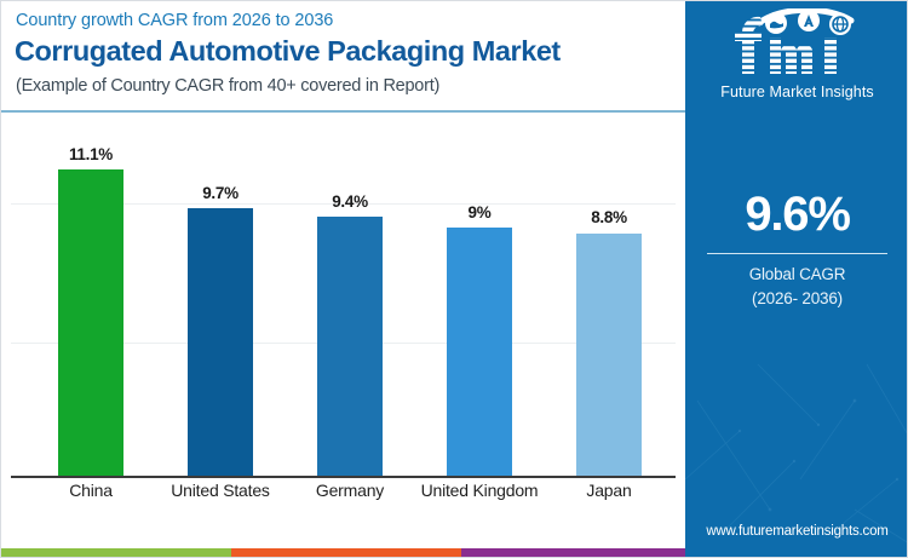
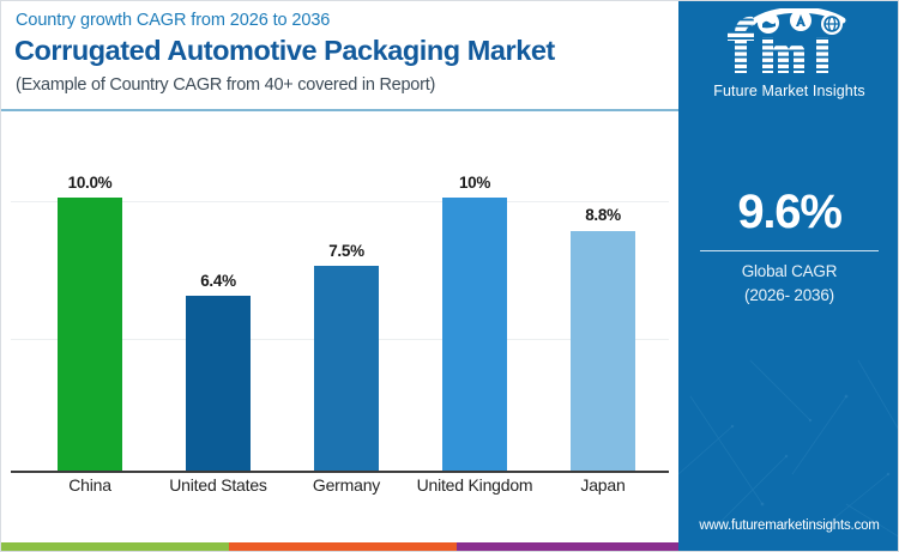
China: 11.1% -> 10.0%
United States: 9.7% -> 6.4%
Germany: 9.4% -> 7.5%
United Kingdom: 9% -> 10%
